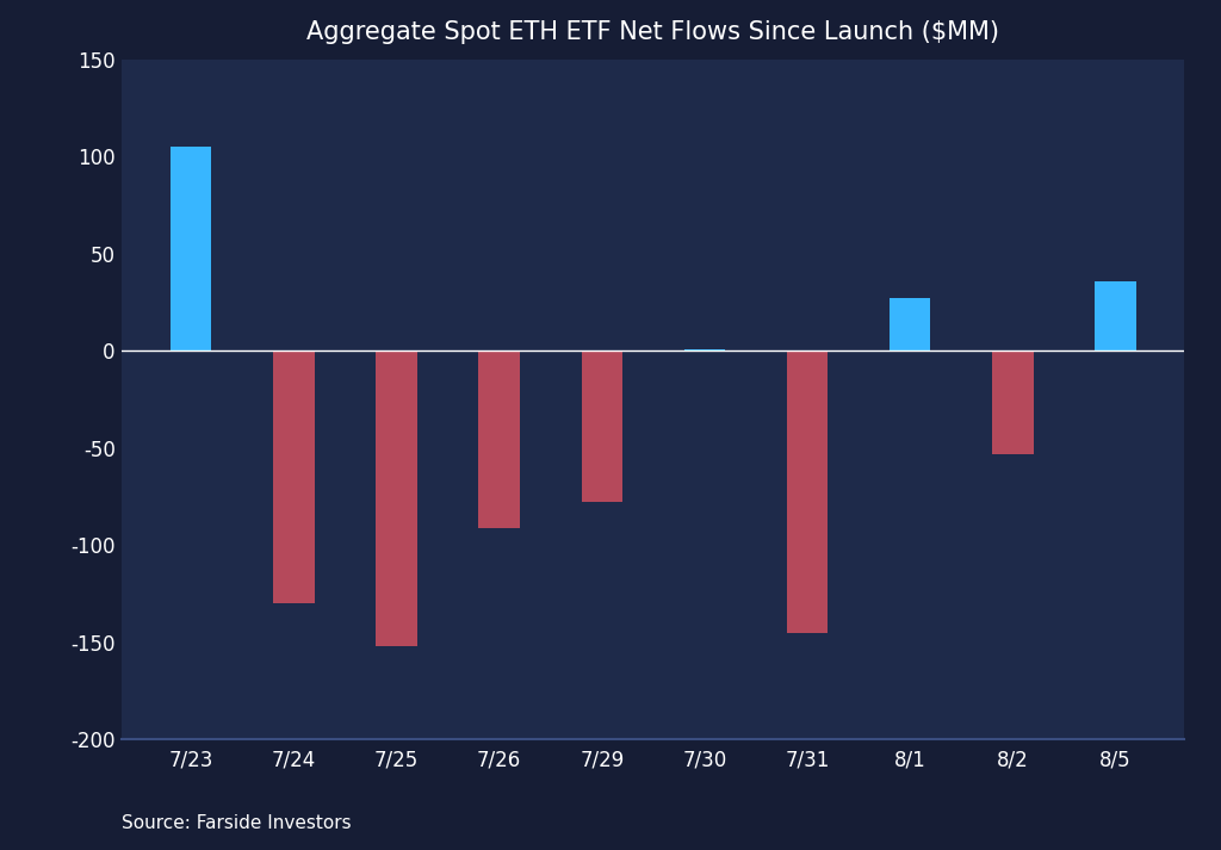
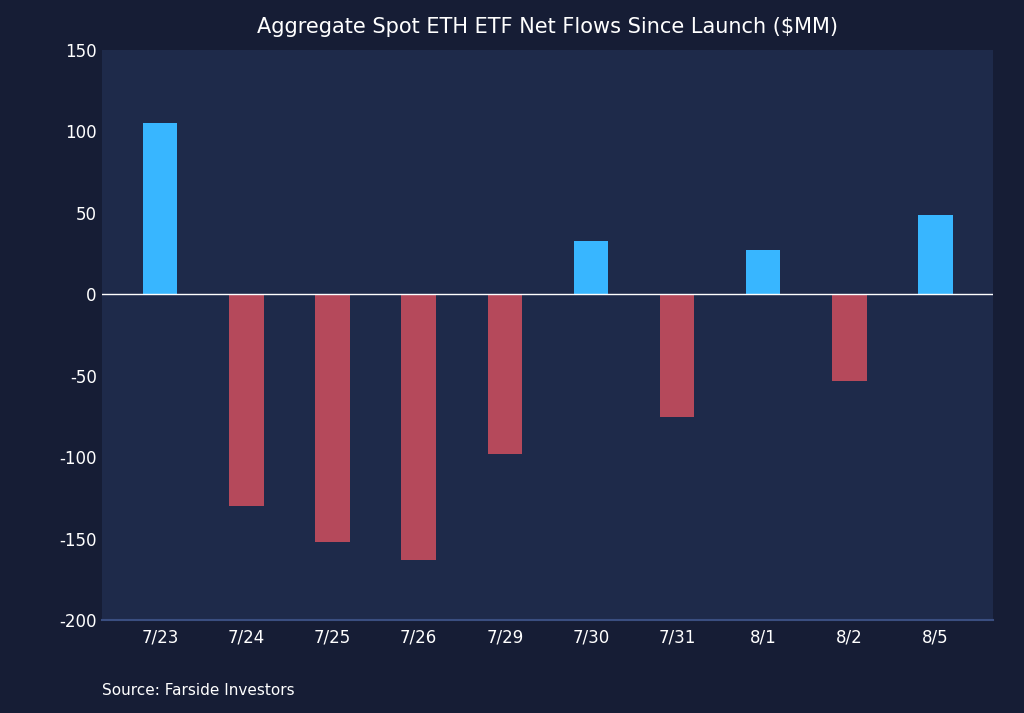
7/26: -91 -> -163
7/29: -78 -> -98
7/30: 1 -> 33
7/31: -145 -> -75
8/5: 36 -> 49
